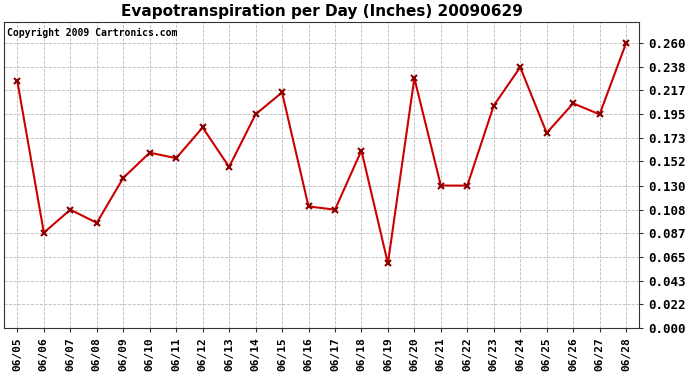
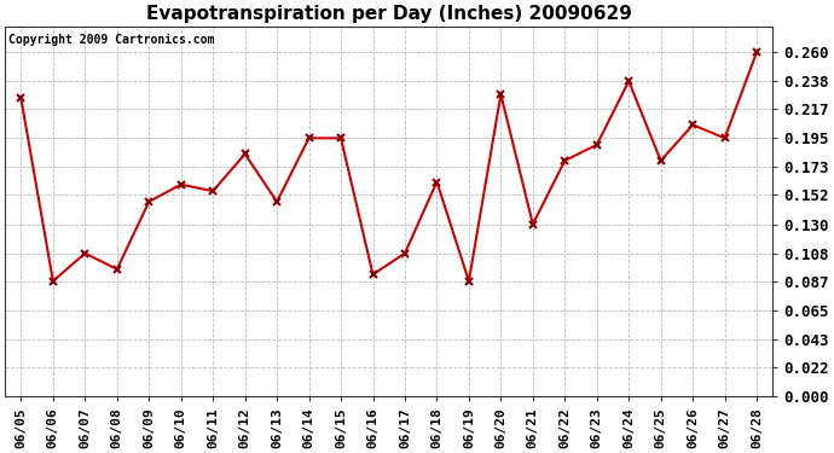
06/09: 0.137 -> 0.147
06/15: 0.215 -> 0.195
06/16: 0.111 -> 0.092
06/19: 0.059 -> 0.087
06/22: 0.130 -> 0.178
06/23: 0.203 -> 0.190
